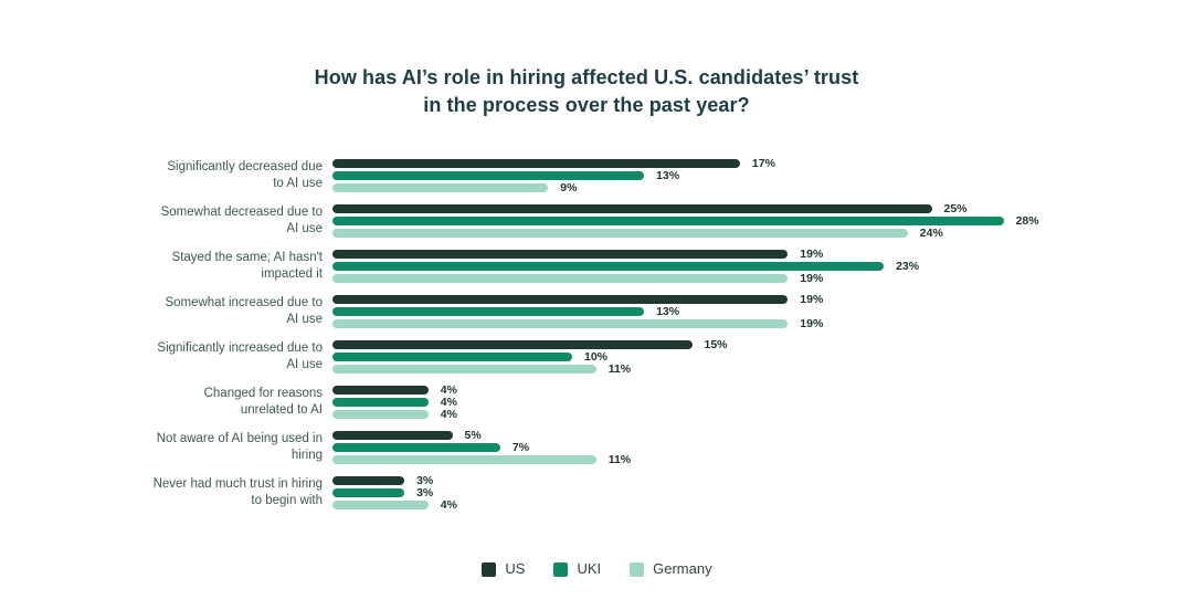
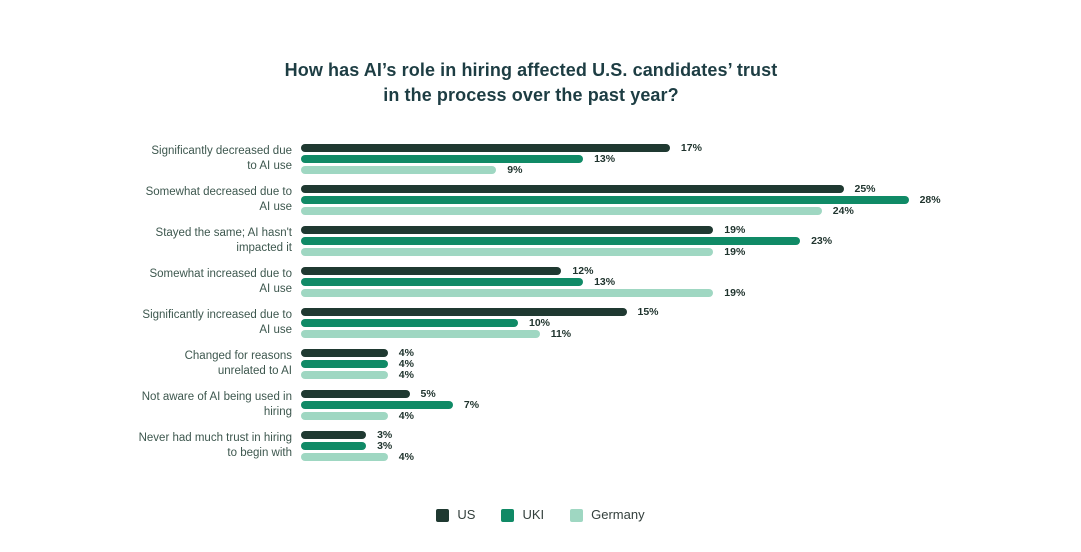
US/Somewhat increased due to AI use: 19% -> 12%
Germany/Not aware of AI being used in hiring: 11% -> 4%
